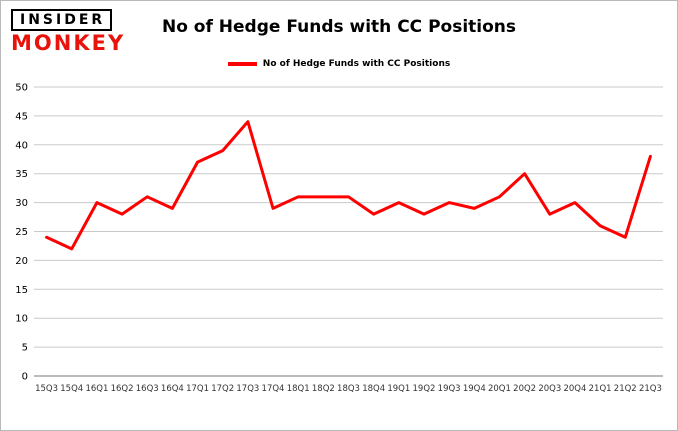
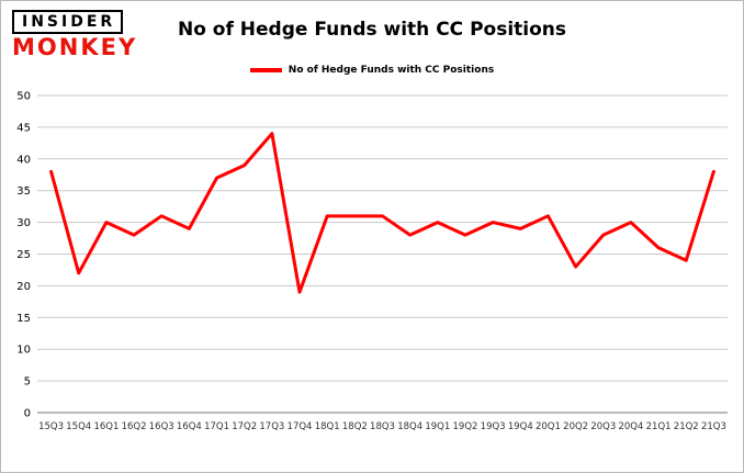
15Q3: 24 -> 38
17Q4: 29 -> 19
20Q2: 35 -> 23
